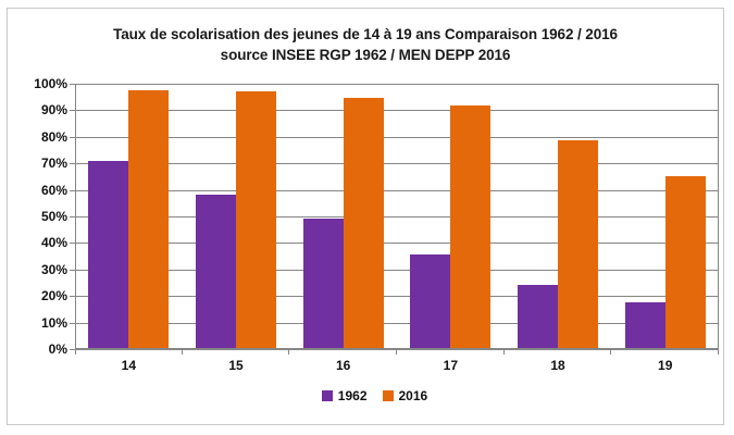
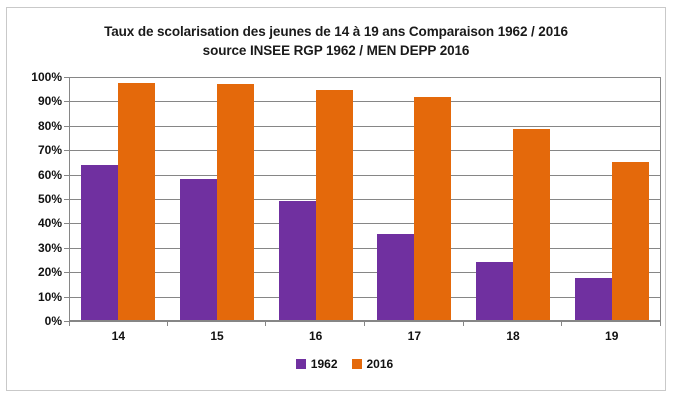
1962/14: 71% -> 64%
